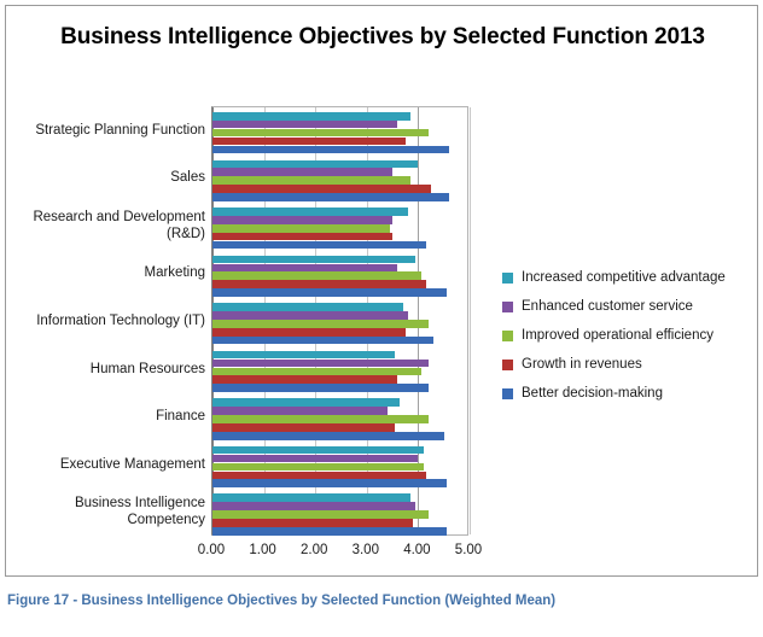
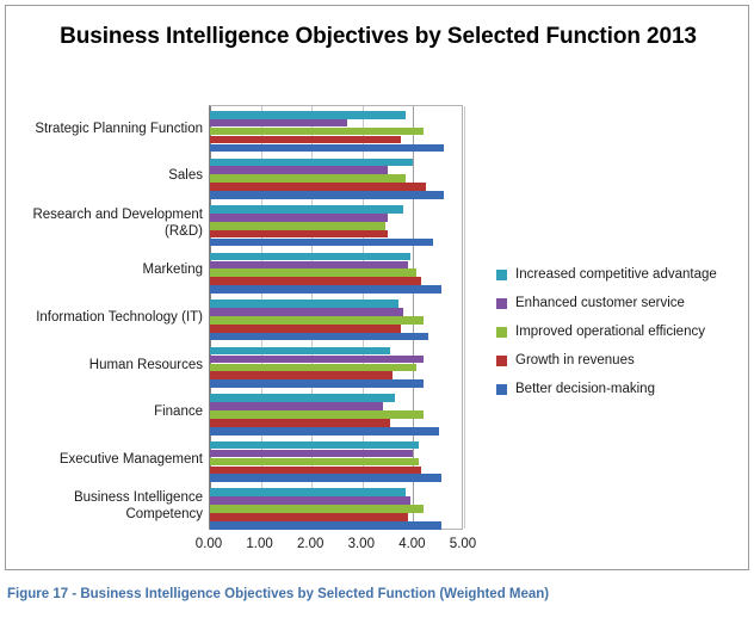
Enhanced customer service/Strategic Planning Function: 3.6 -> 2.7
Better decision-making/Research and Development (R&D): 4.2 -> 4.4
Enhanced customer service/Marketing: 3.6 -> 3.9
